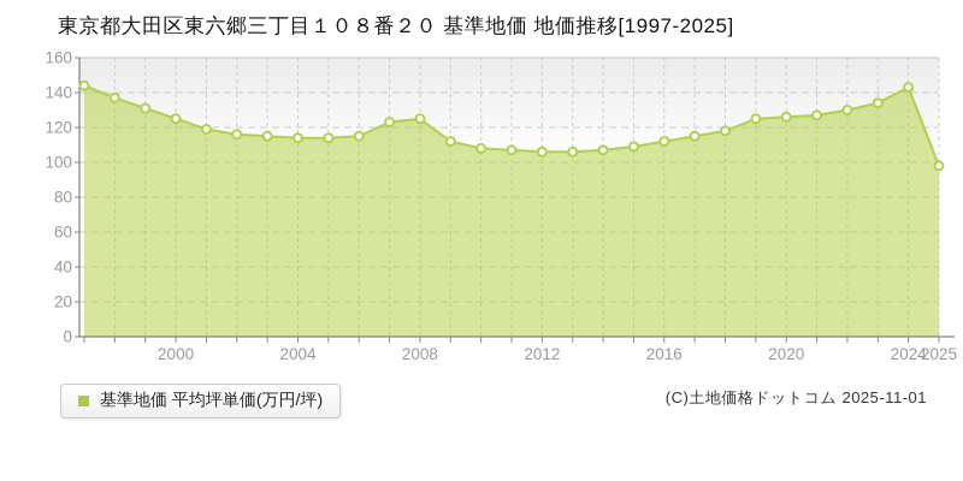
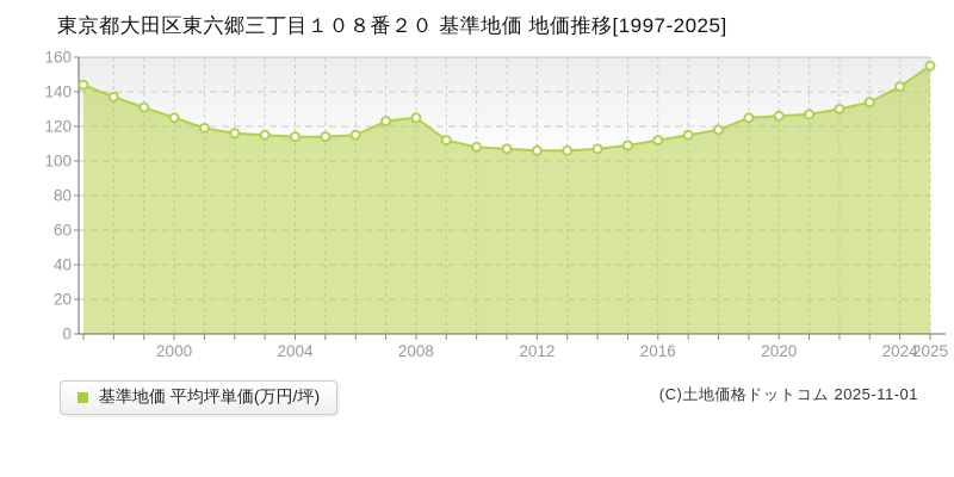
2025: 98 -> 155
